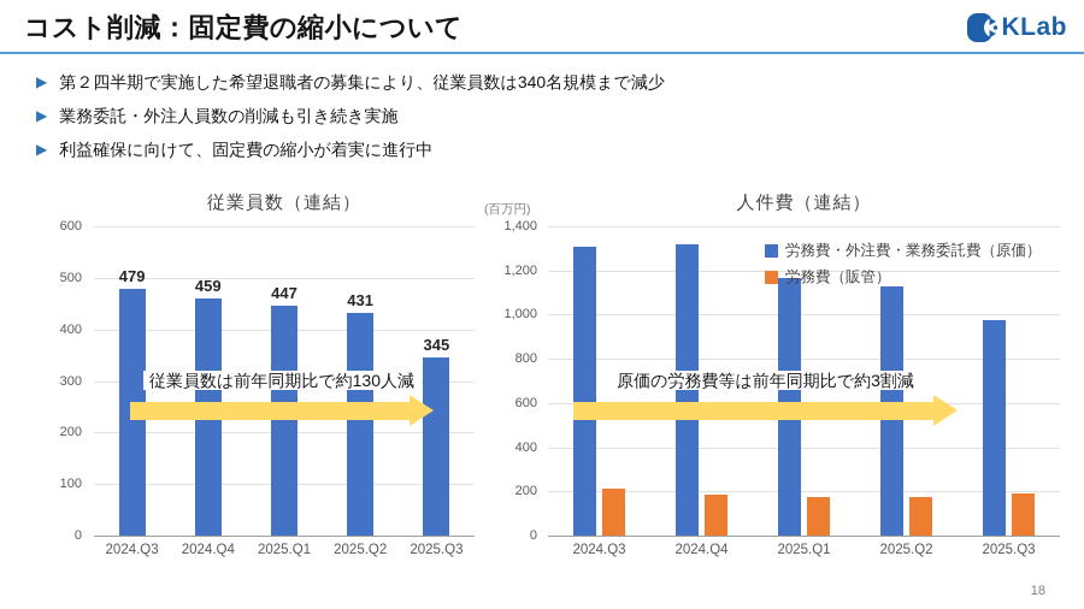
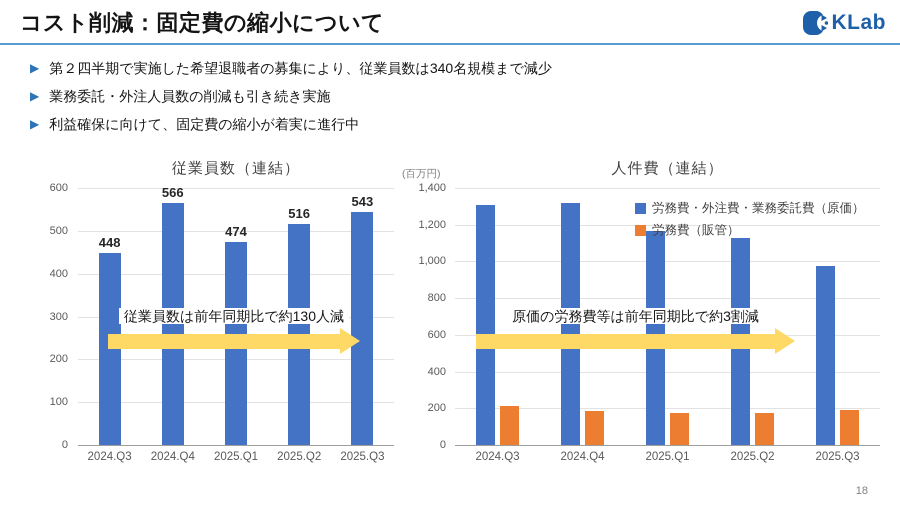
従業員数（連結）/2024.Q3: 479 -> 448
従業員数（連結）/2024.Q4: 459 -> 566
従業員数（連結）/2025.Q1: 447 -> 474
従業員数（連結）/2025.Q2: 431 -> 516
従業員数（連結）/2025.Q3: 345 -> 543
